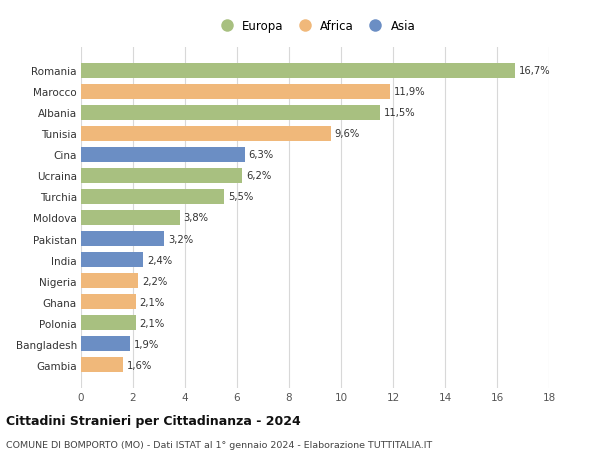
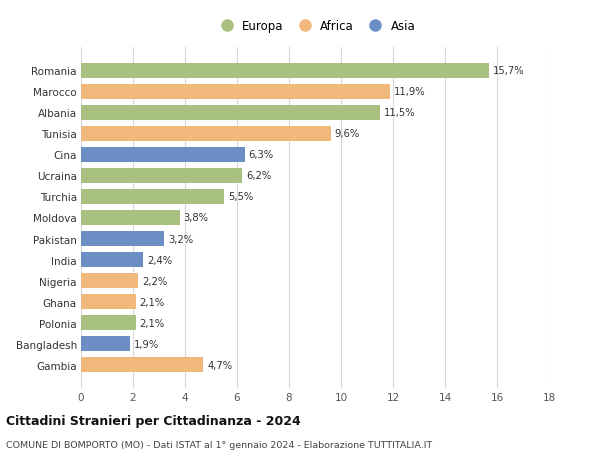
Romania: 16,7% -> 15,7%
Gambia: 1,6% -> 4,7%
